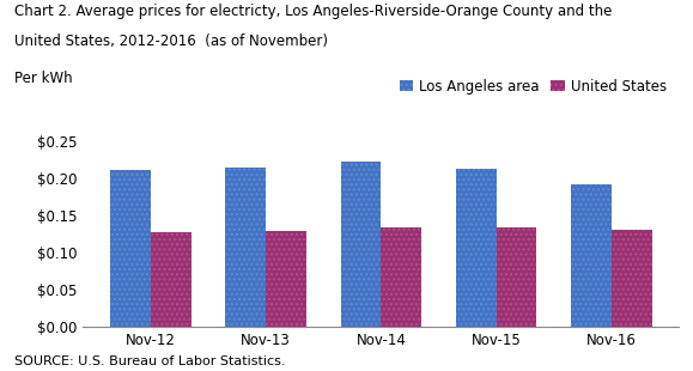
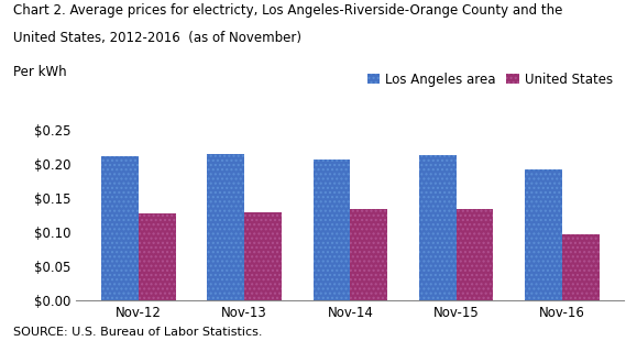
Los Angeles area/Nov-14: $0.222 -> $0.206
United States/Nov-16: $0.130 -> $0.096
